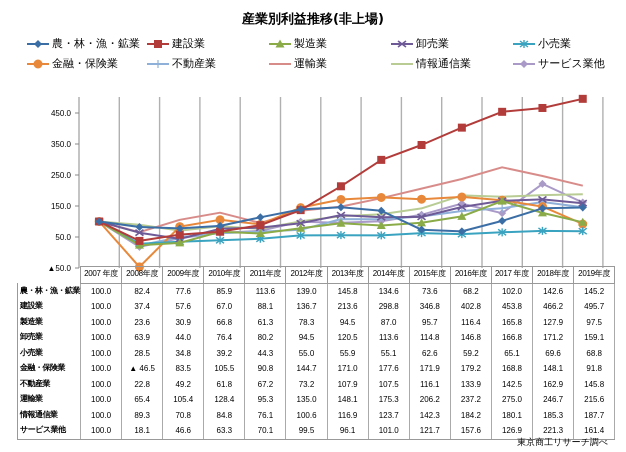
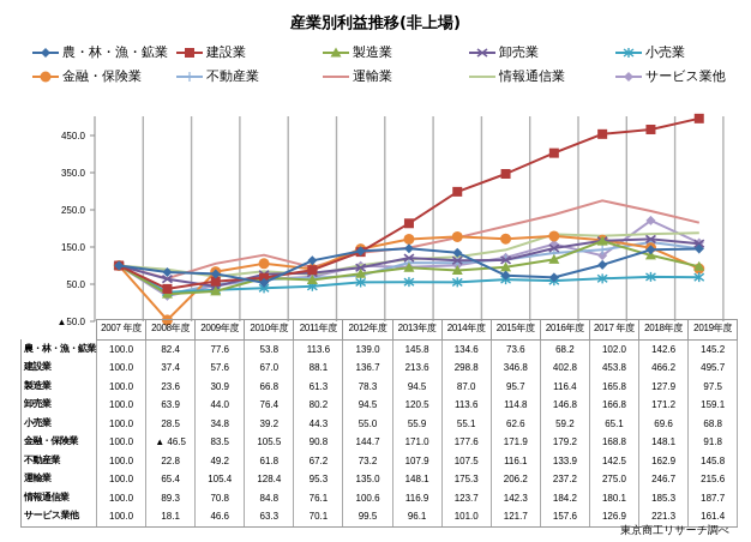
農・林・漁・鉱業/2010年度: 85.9 -> 53.8
